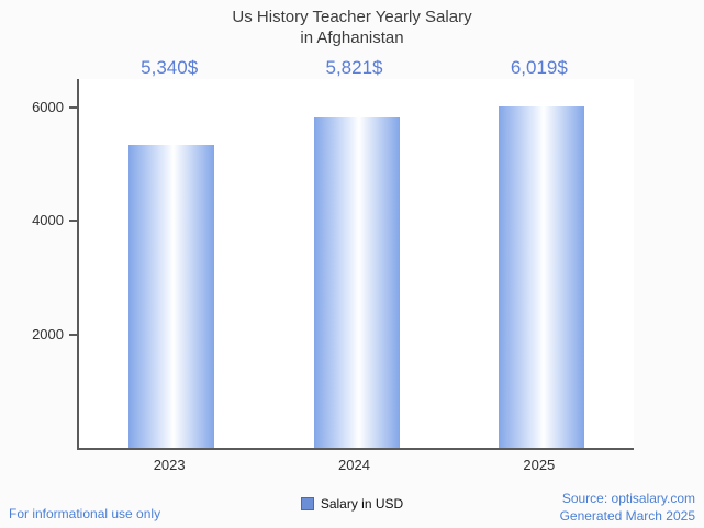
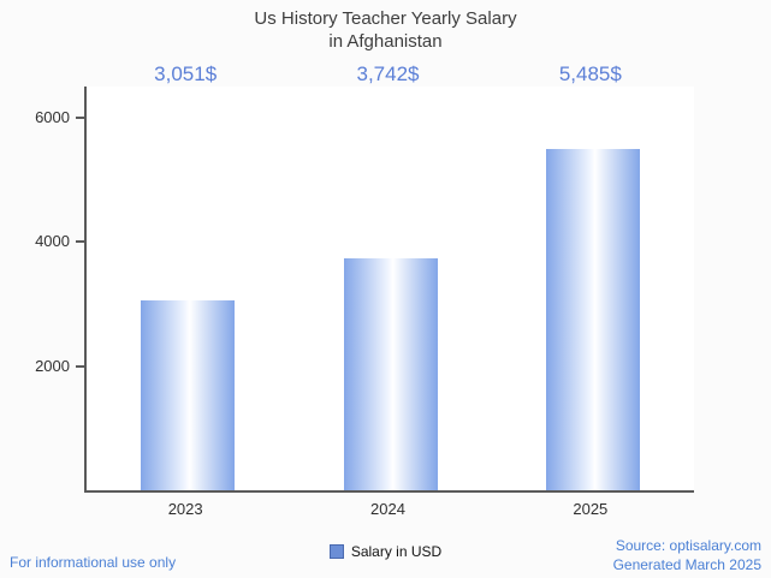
2023: 5,340 -> 3,051
2024: 5,821 -> 3,742
2025: 6,019 -> 5,485
